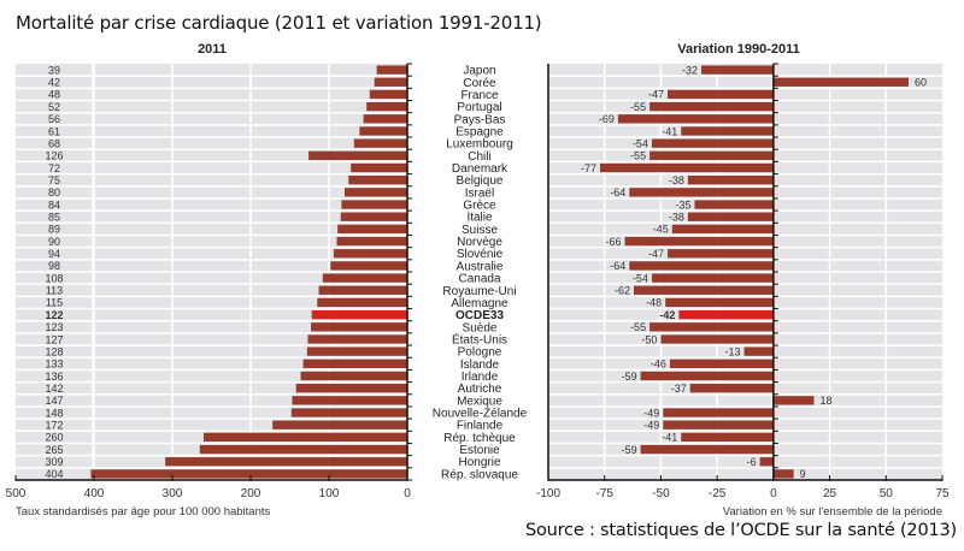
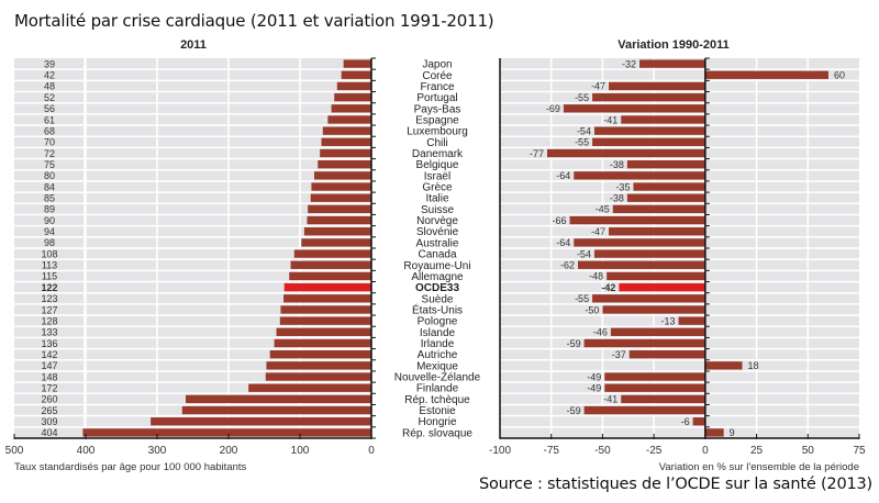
2011/Chili: 126 -> 70
